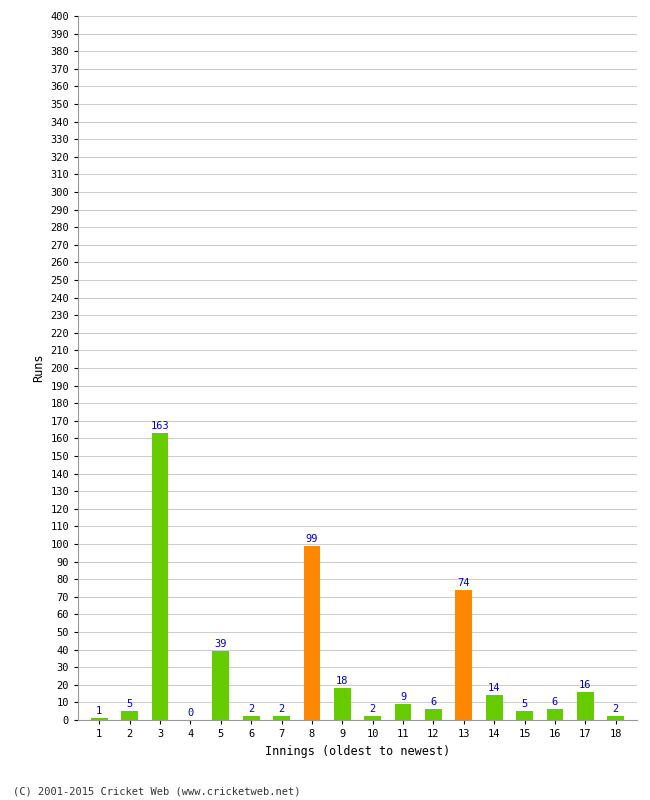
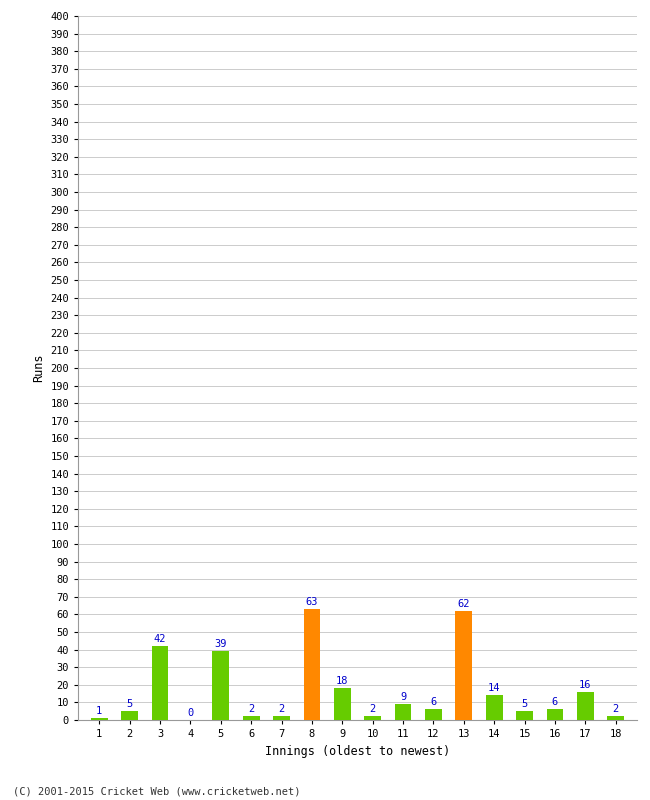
3: 163 -> 42
8: 99 -> 63
13: 74 -> 62
